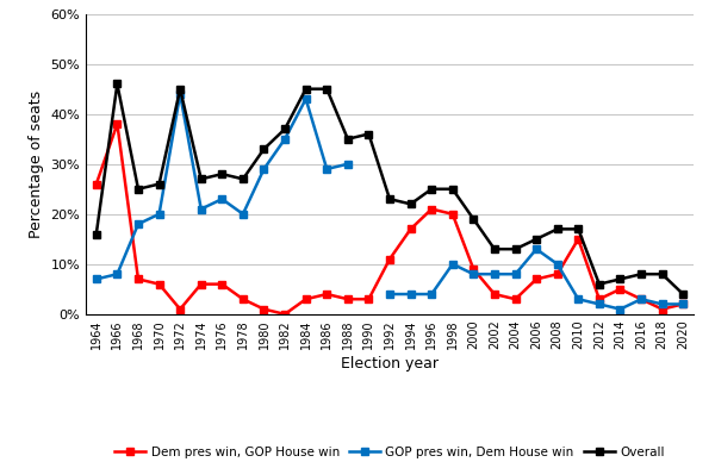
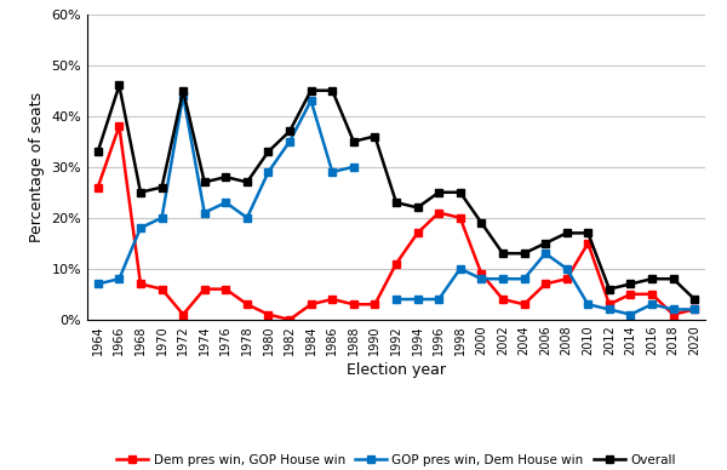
Overall/1964: 16% -> 33%
Dem pres win, GOP House win/2016: 3% -> 5%
